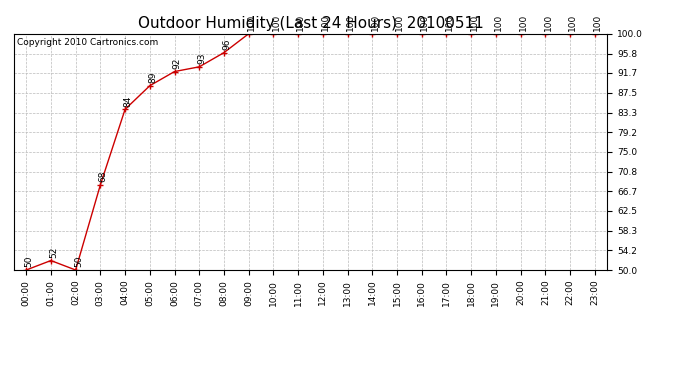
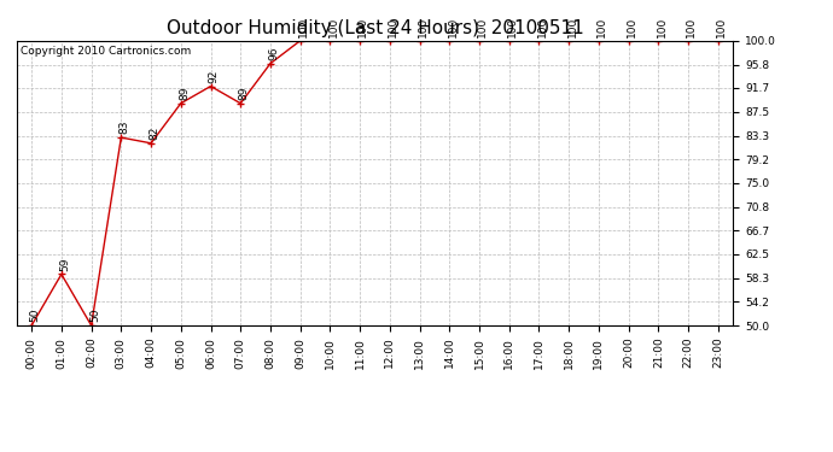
01:00: 52 -> 59
03:00: 68 -> 83
04:00: 84 -> 82
07:00: 93 -> 89
